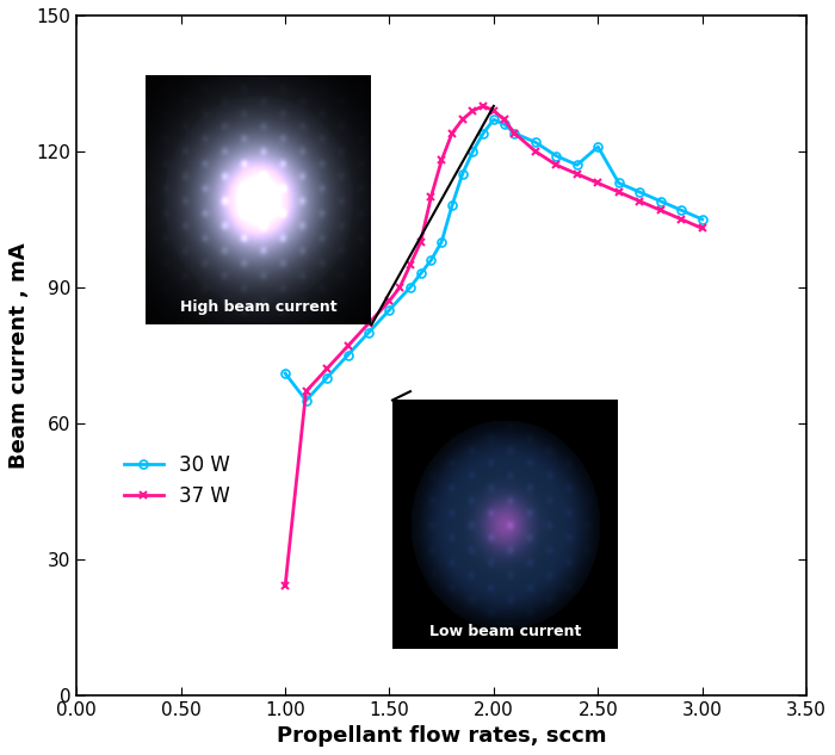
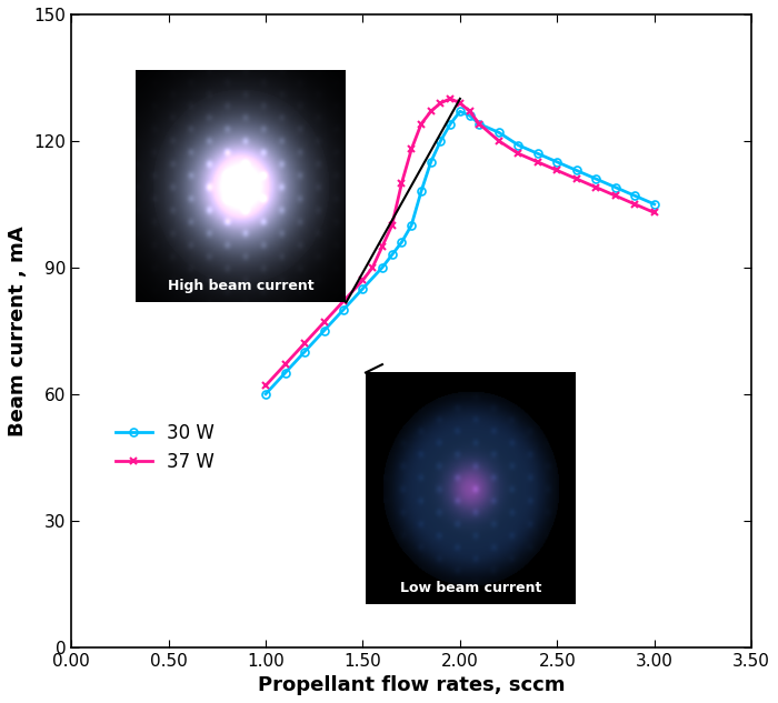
30 W/1.00: 71 -> 60
37 W/1.00: 24 -> 62
30 W/2.50: 121 -> 115
